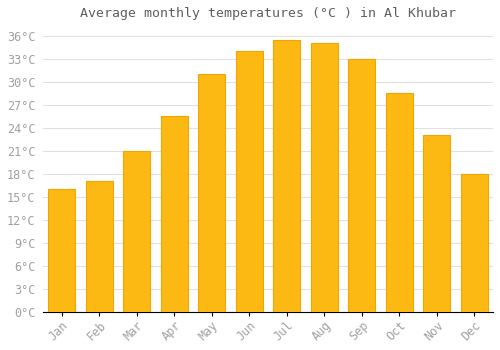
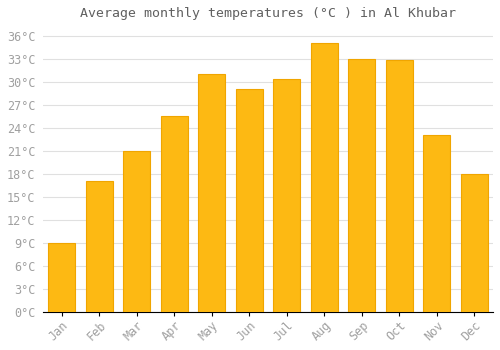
Jan: 16.0°C -> 9.0°C
Jun: 34.0°C -> 29.0°C
Jul: 35.5°C -> 30.4°C
Oct: 28.5°C -> 32.8°C
